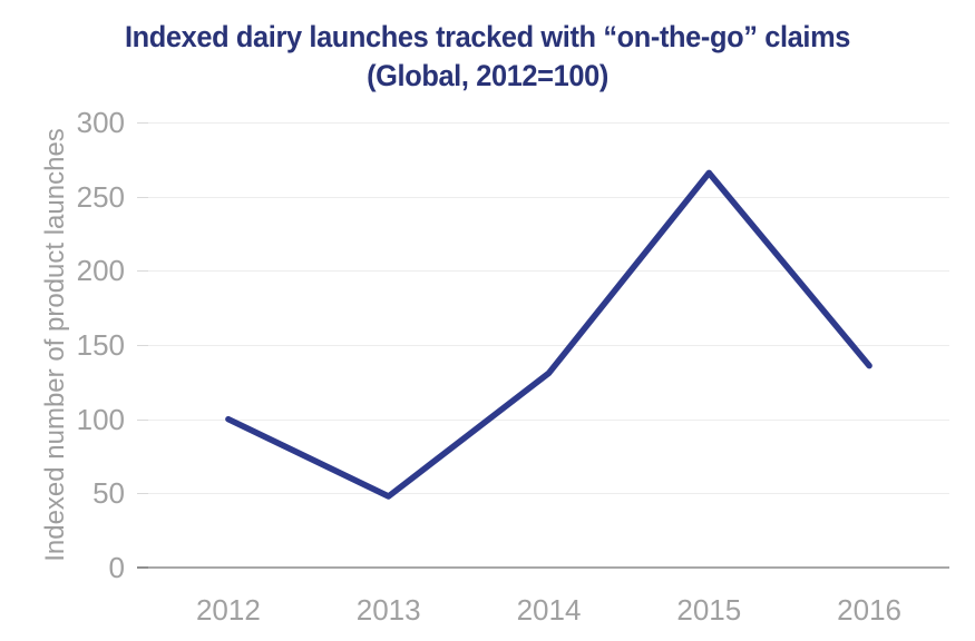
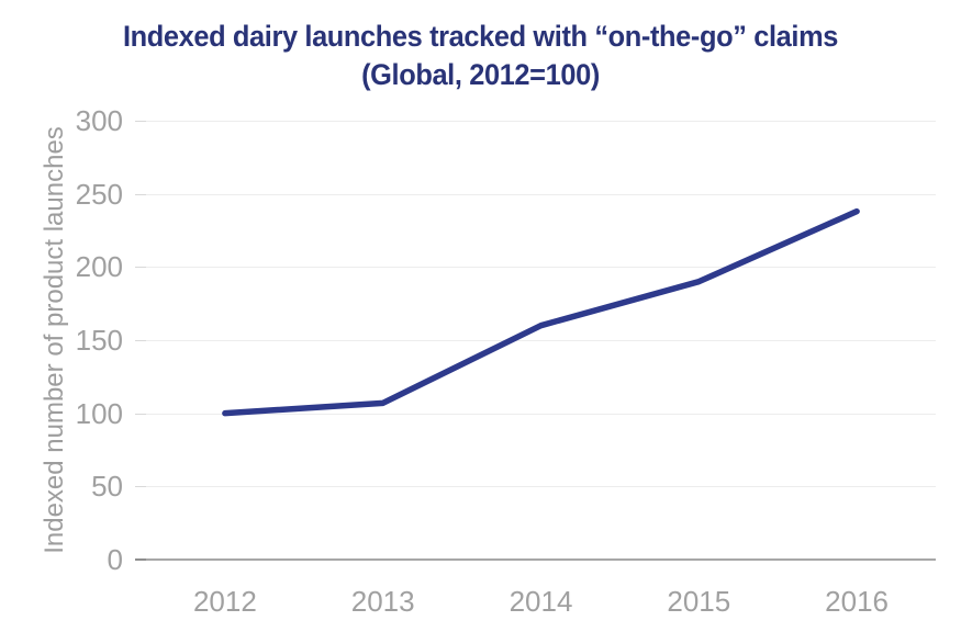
2013: 48 -> 107
2014: 131 -> 160
2015: 266 -> 190
2016: 136 -> 238
